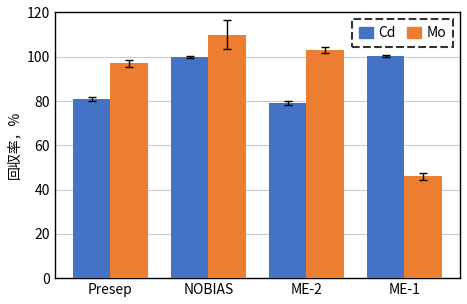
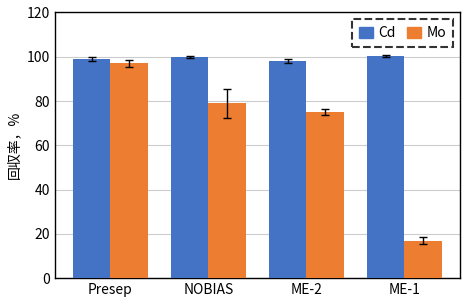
Cd/Presep: 81.0 -> 99.0
Mo/NOBIAS: 110 -> 79
Cd/ME-2: 79.0 -> 98.0
Mo/ME-2: 103 -> 75
Mo/ME-1: 46 -> 17
